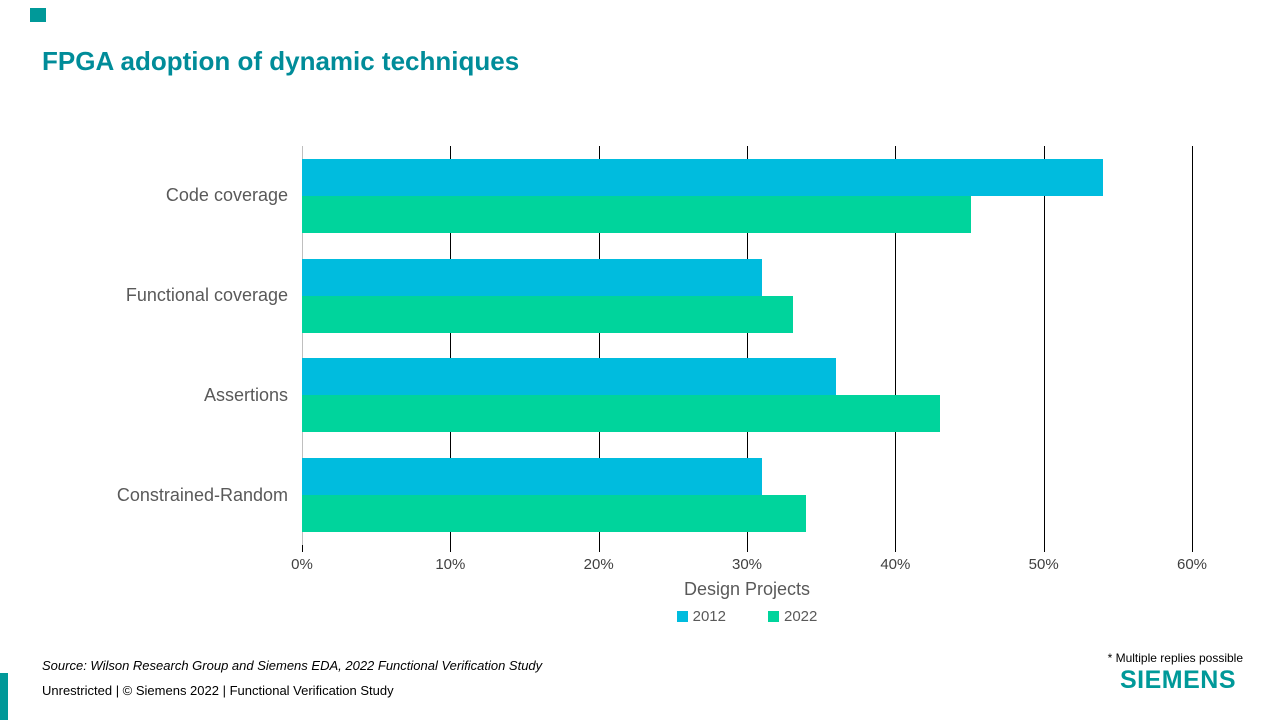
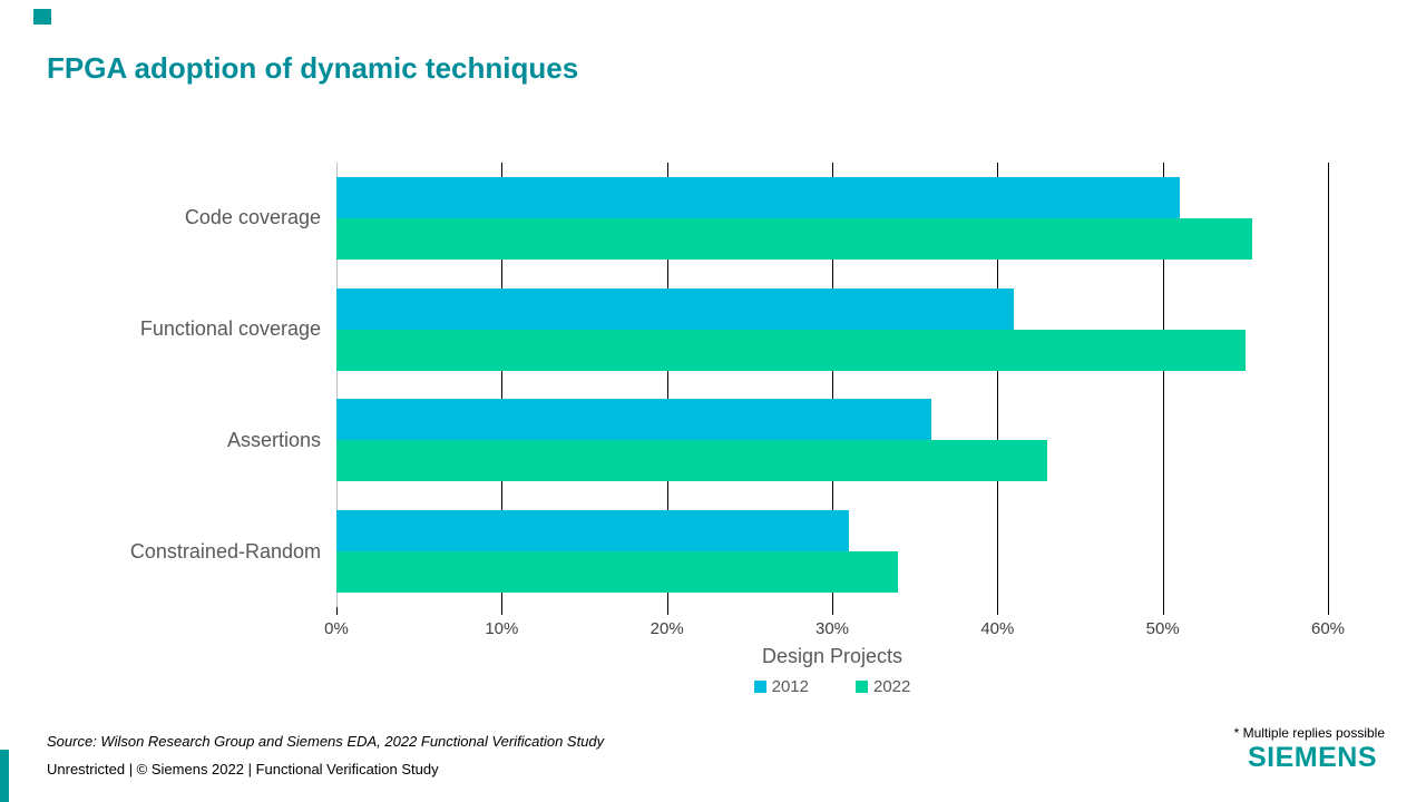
2012/Code coverage: 54% -> 51%
2022/Code coverage: 45.1% -> 55.4%
2012/Functional coverage: 31% -> 41%
2022/Functional coverage: 33.1% -> 55.0%
